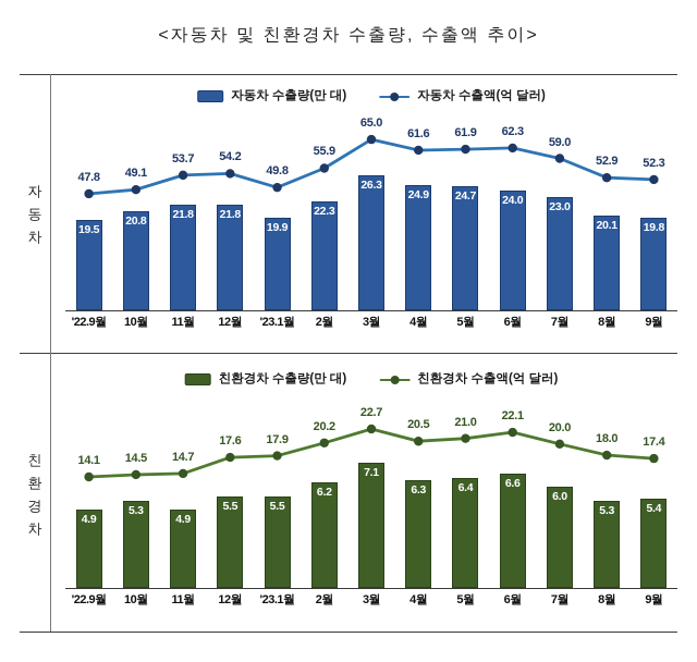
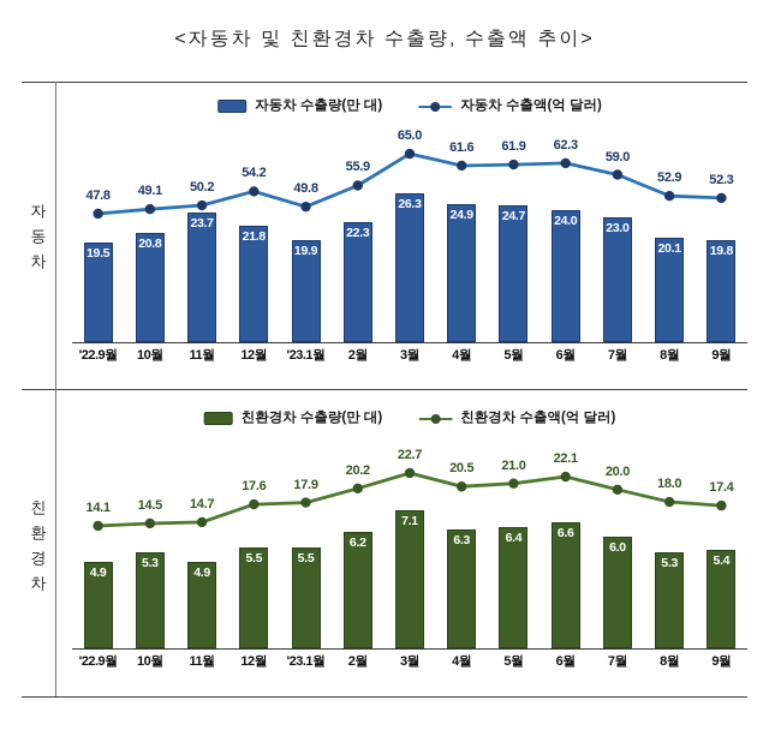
자동차/자동차 수출량(만 대)/11월: 21.8 -> 23.7
자동차/자동차 수출액(억 달러)/11월: 53.7 -> 50.2
